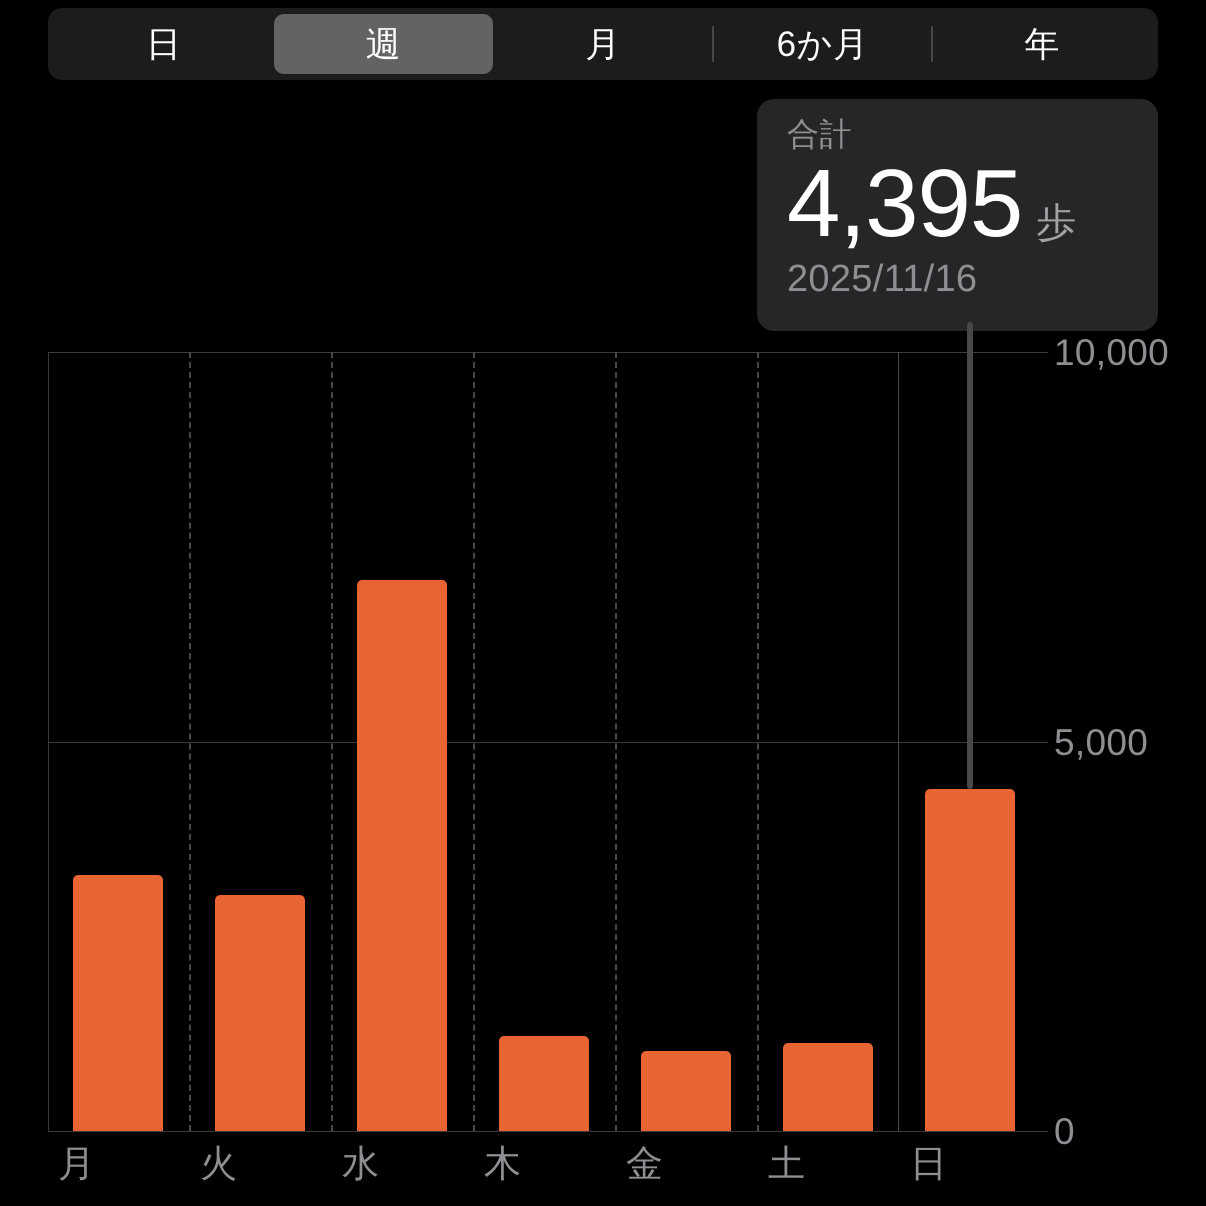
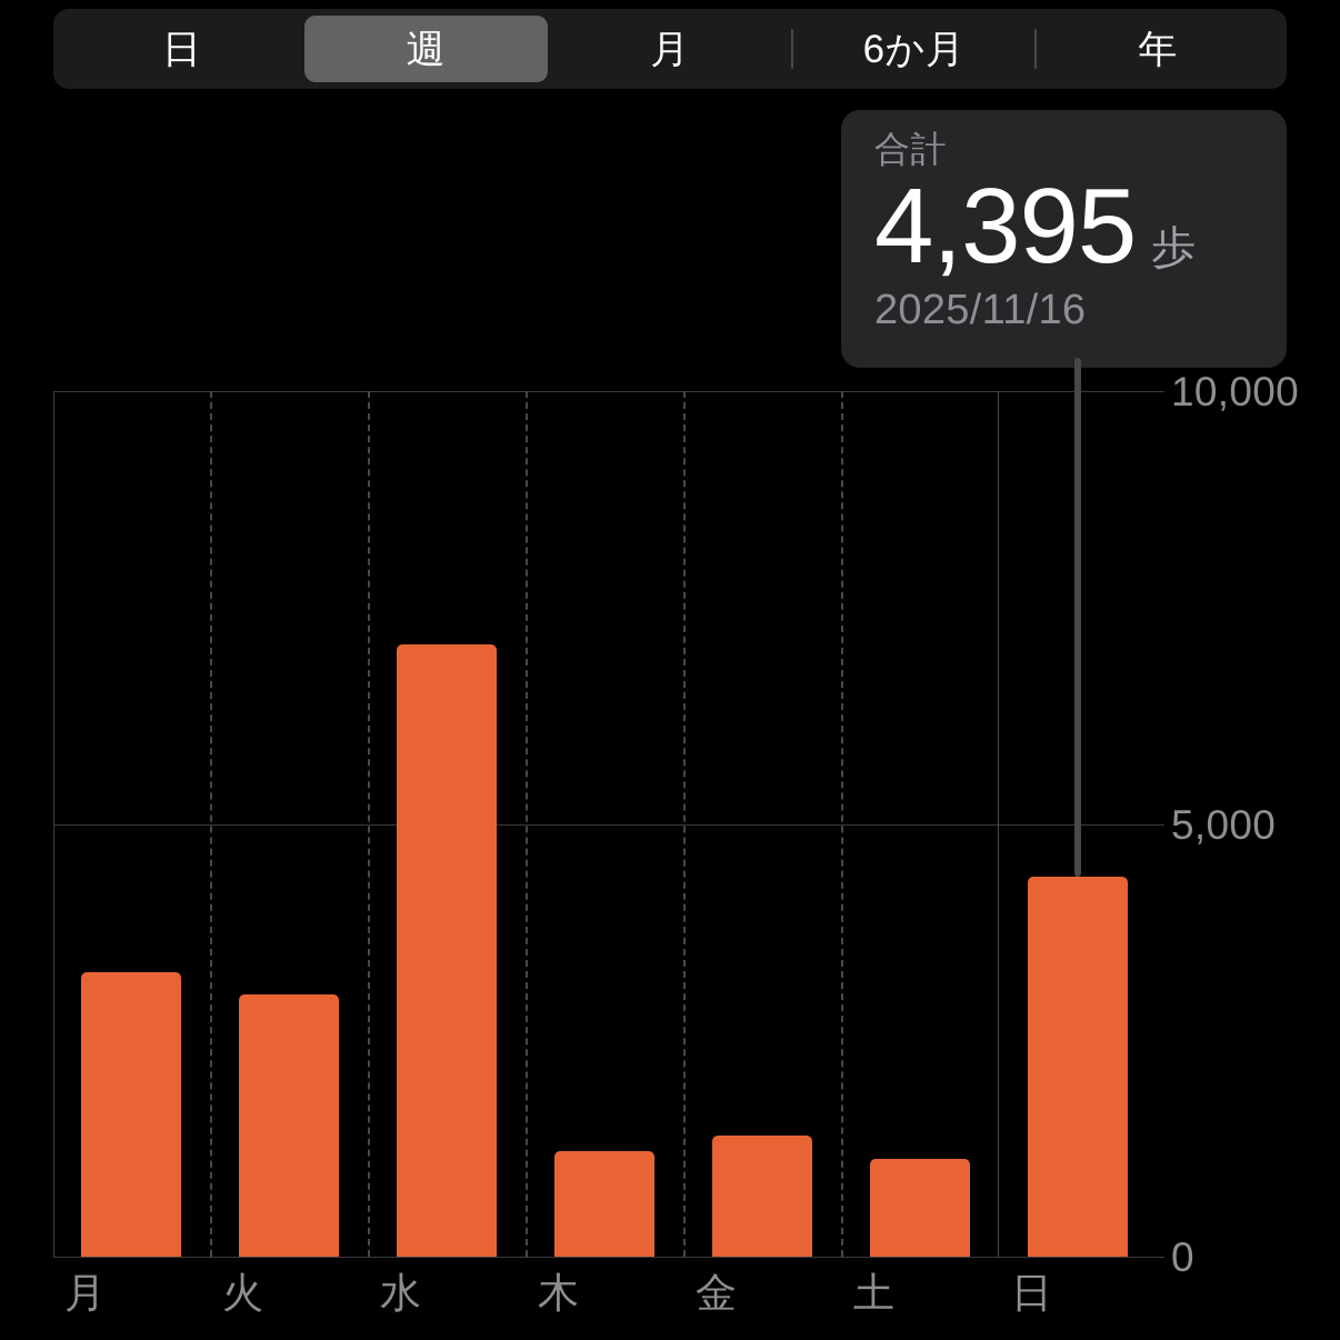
金: 1000 -> 1400
